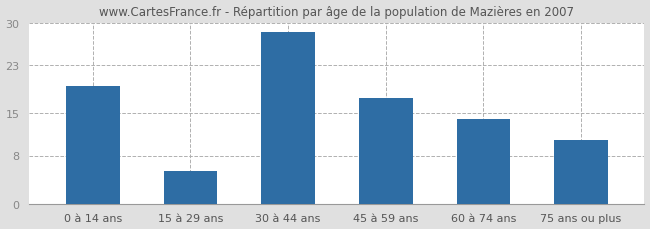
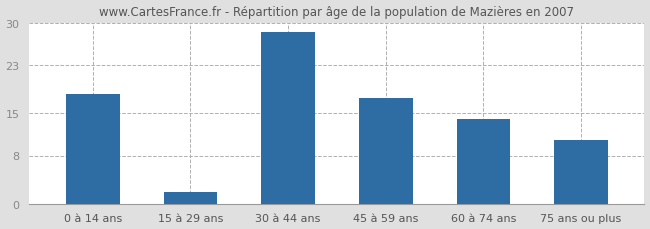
0 à 14 ans: 19.5 -> 18.2
15 à 29 ans: 5.5 -> 2.0
